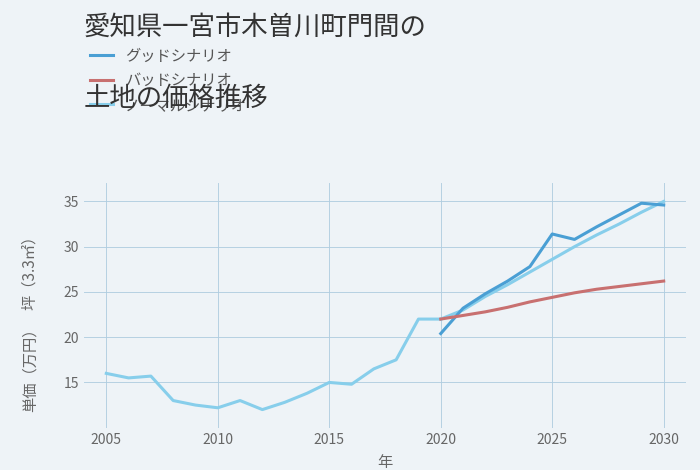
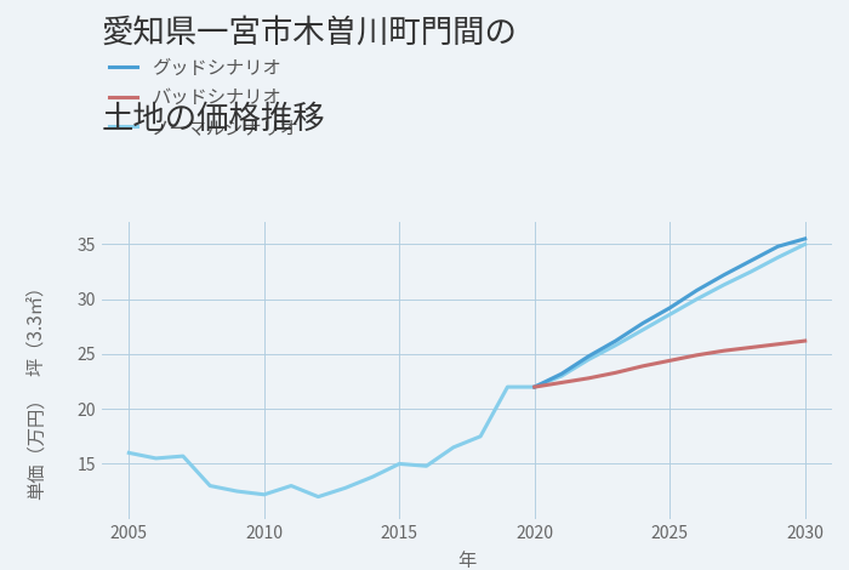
グッドシナリオ/2020: 20.4 -> 22.0
グッドシナリオ/2025: 31.4 -> 29.2
グッドシナリオ/2030: 34.6 -> 35.5
